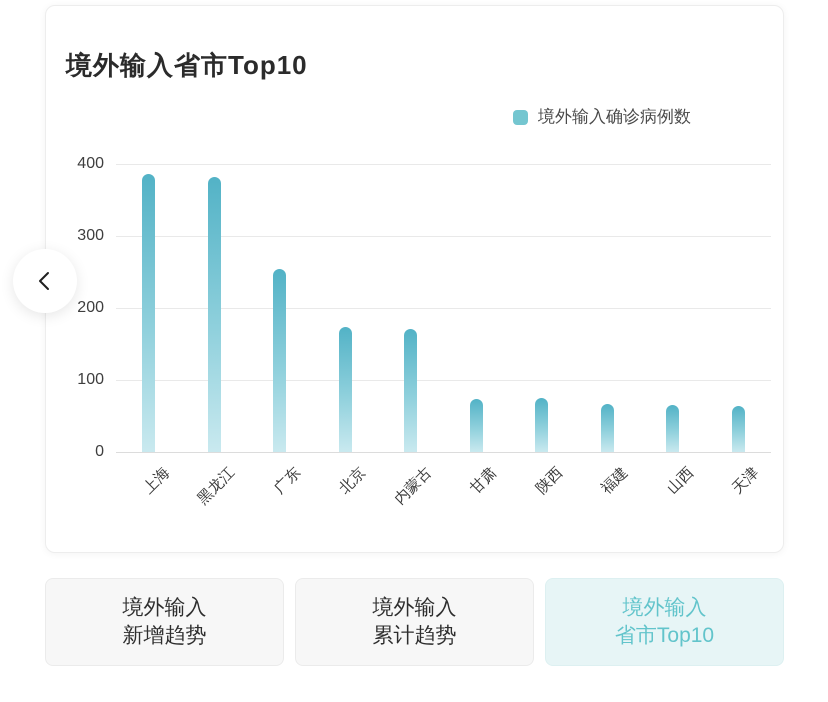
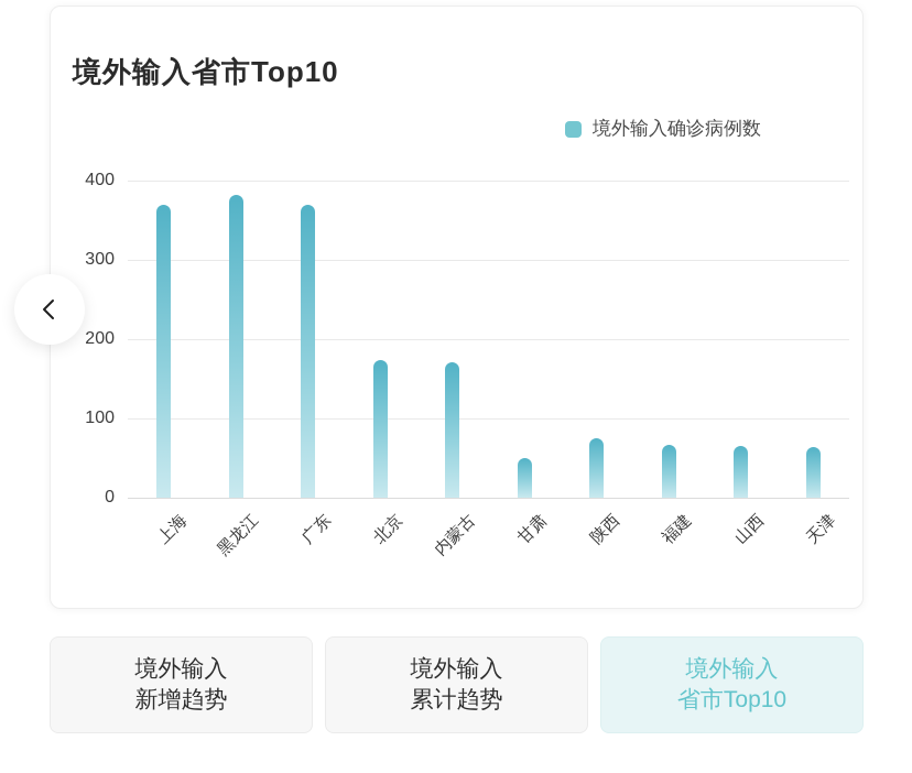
上海: 390 -> 370
广东: 250 -> 370
甘肃: 70 -> 50
